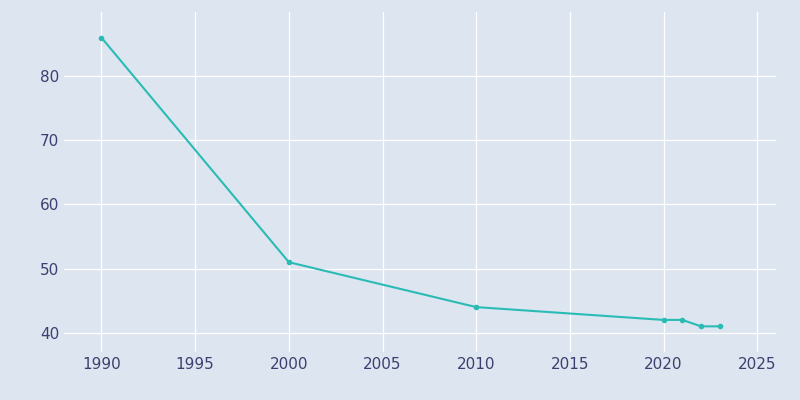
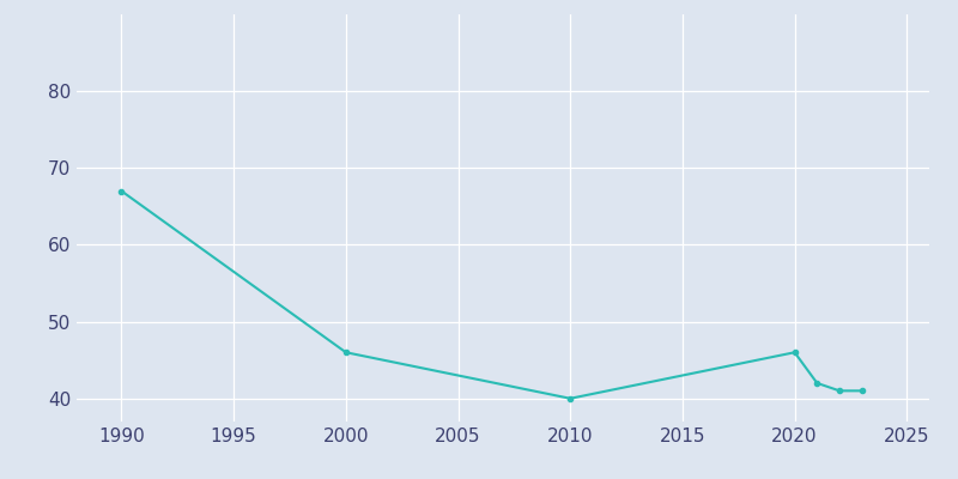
1990: 86 -> 67
2000: 51 -> 46
2010: 44 -> 40
2020: 42 -> 46
